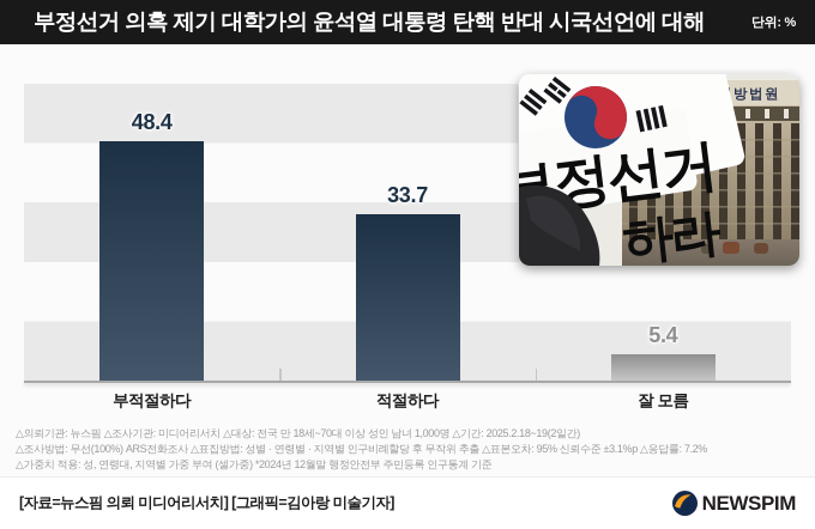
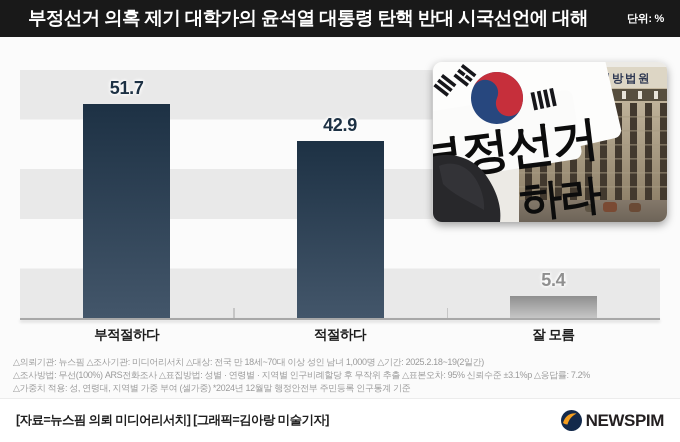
부적절하다: 48.4 -> 51.7
적절하다: 33.7 -> 42.9
